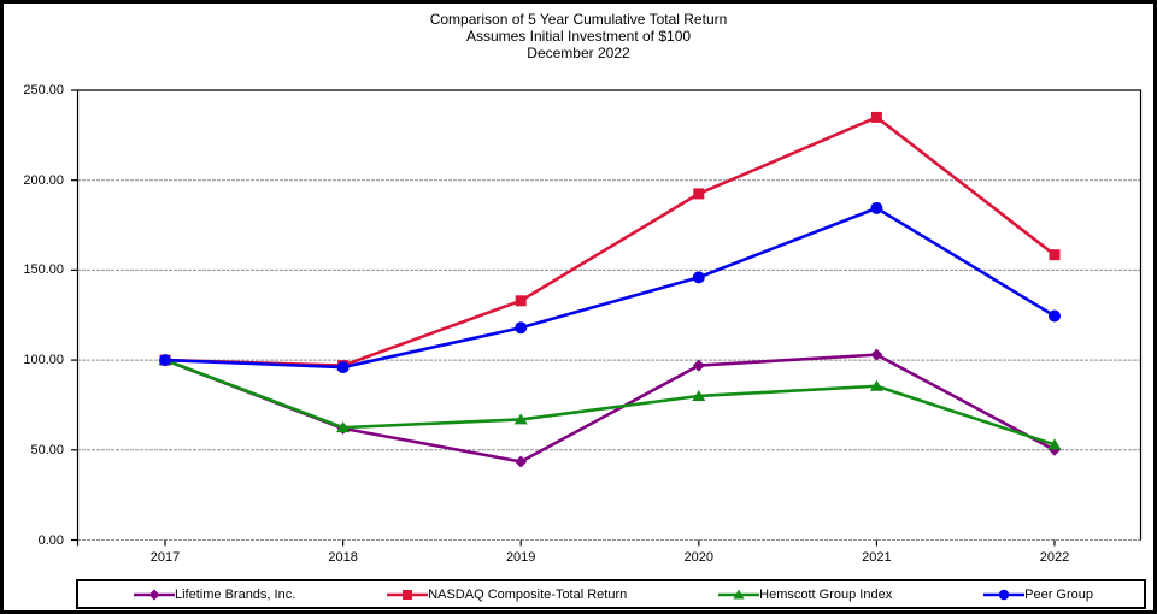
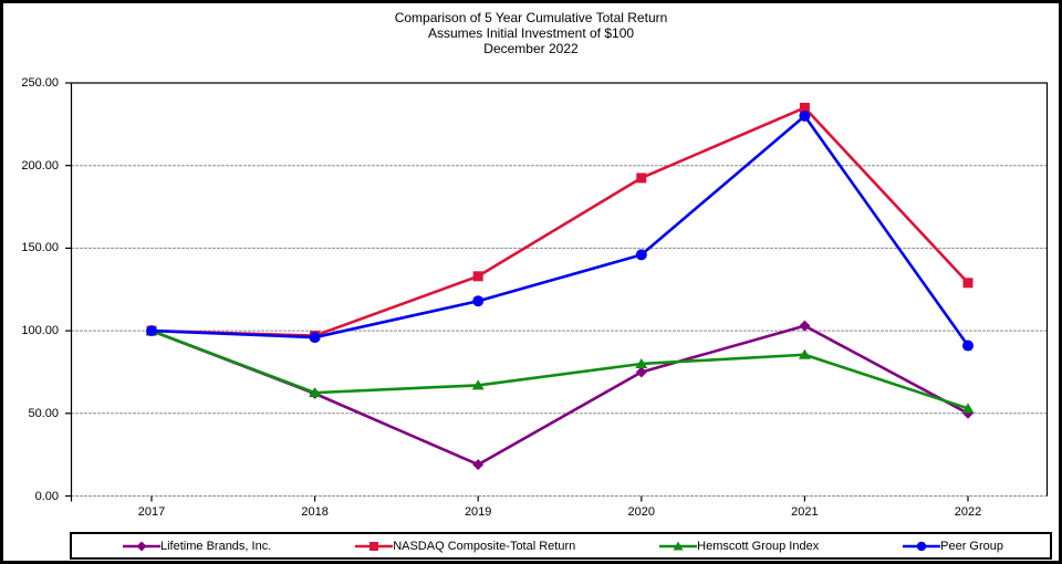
Lifetime Brands, Inc./2019: 44 -> 19
Lifetime Brands, Inc./2020: 97 -> 75
Peer Group/2021: 184 -> 230
NASDAQ Composite-Total Return/2022: 158 -> 129
Peer Group/2022: 124 -> 91
